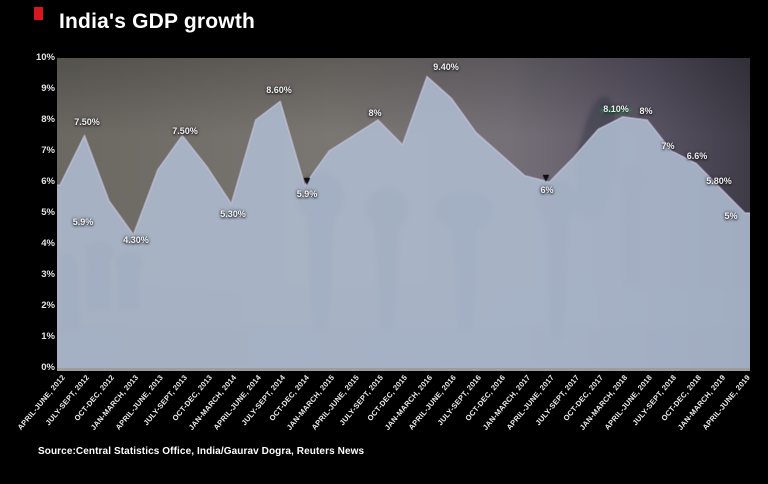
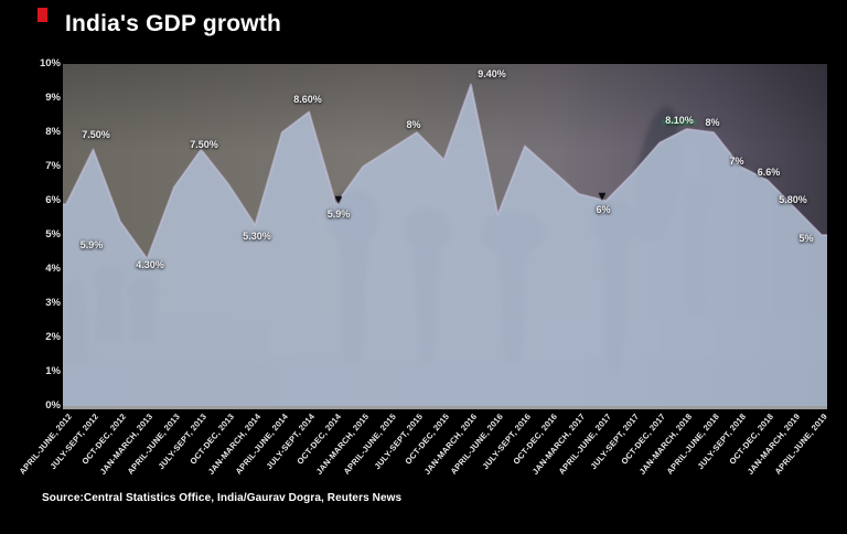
APRIL-JUNE, 2016: 8.7% -> 5.6%
